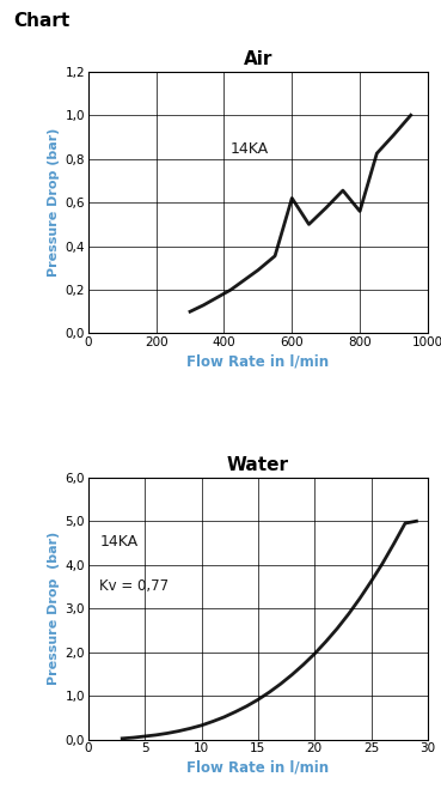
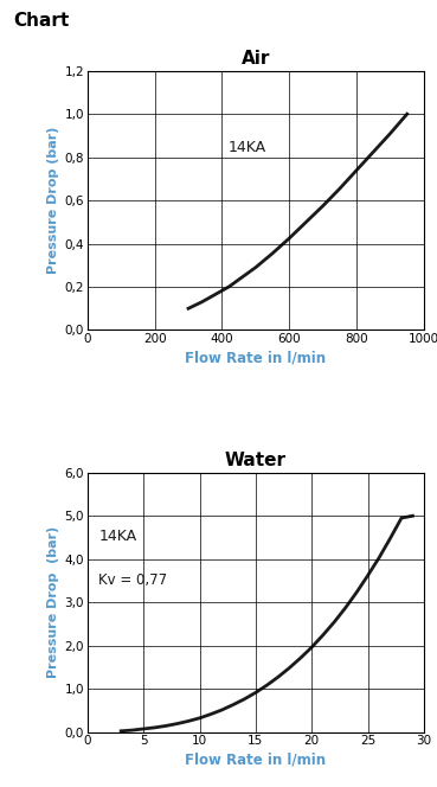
Air/600: 0,62 -> 0,42
Air/800: 0,56 -> 0,74
